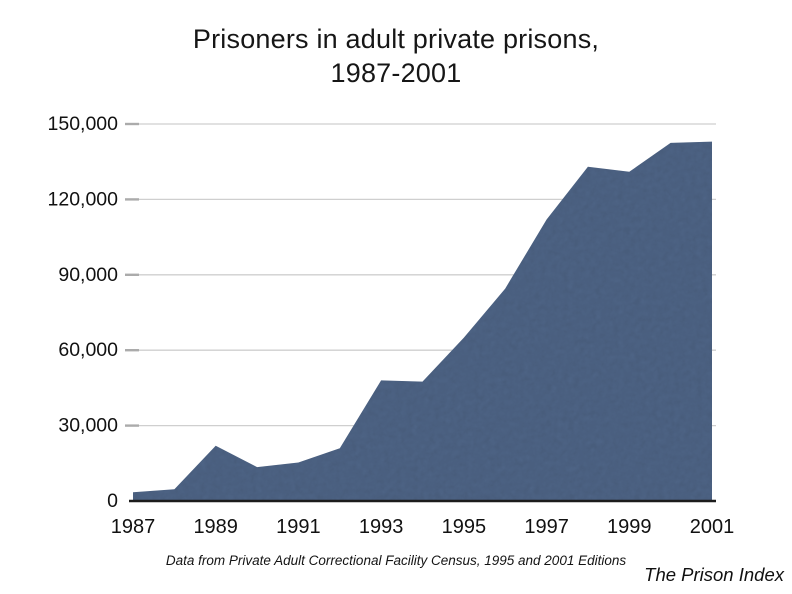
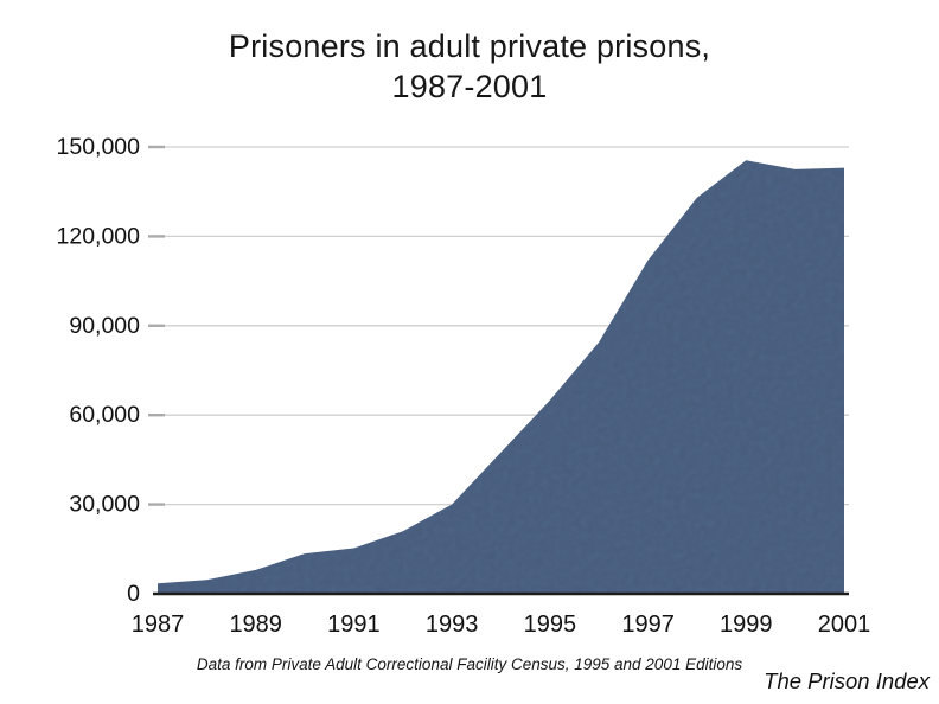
1989: 22000 -> 8000
1993: 48000 -> 30000
1999: 131000 -> 146000
